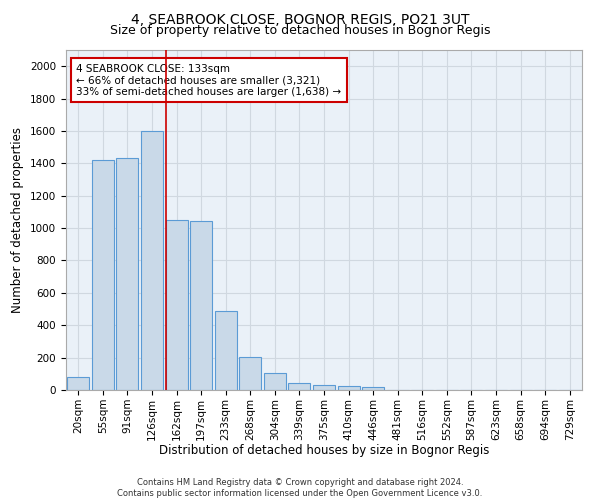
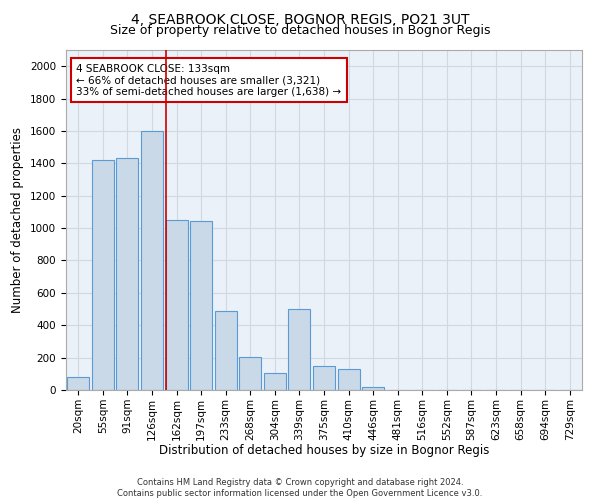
339sqm: 40 -> 500
375sqm: 30 -> 150
410sqm: 20 -> 130
